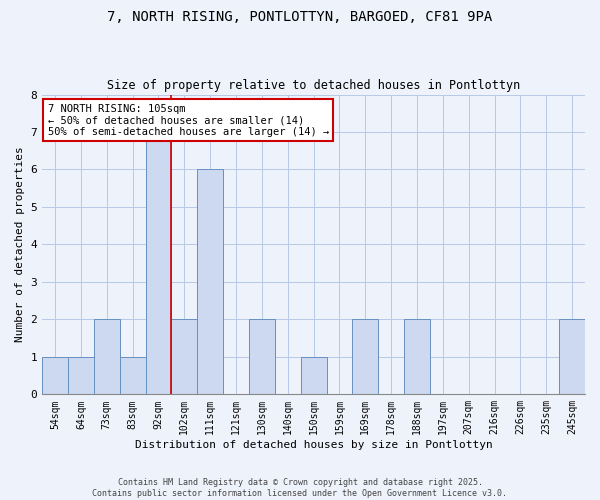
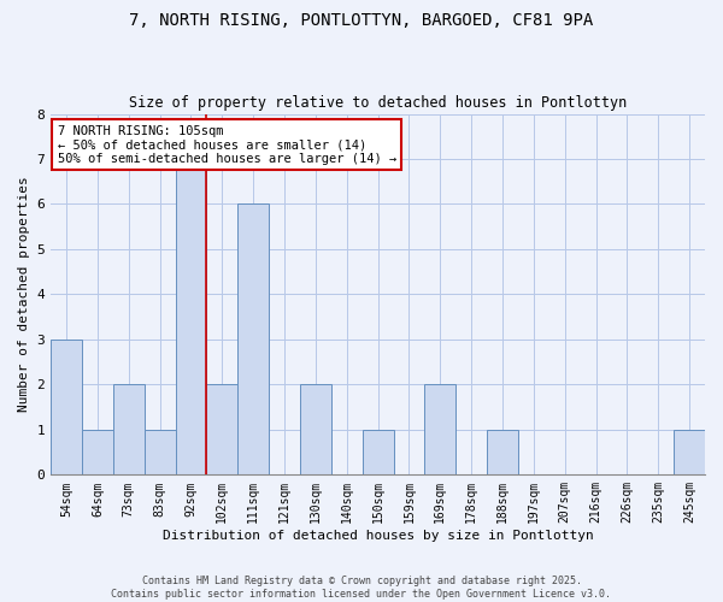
54sqm: 1 -> 3
188sqm: 2 -> 1
245sqm: 2 -> 1
